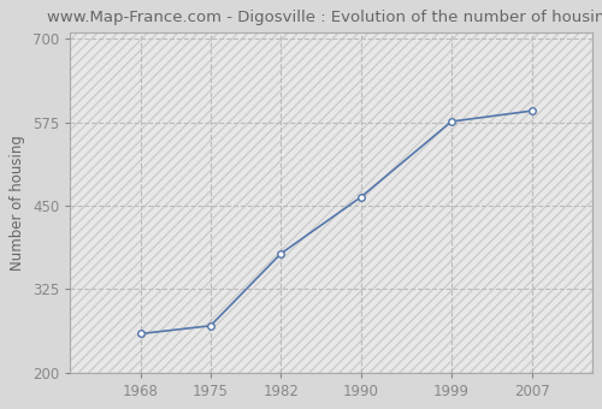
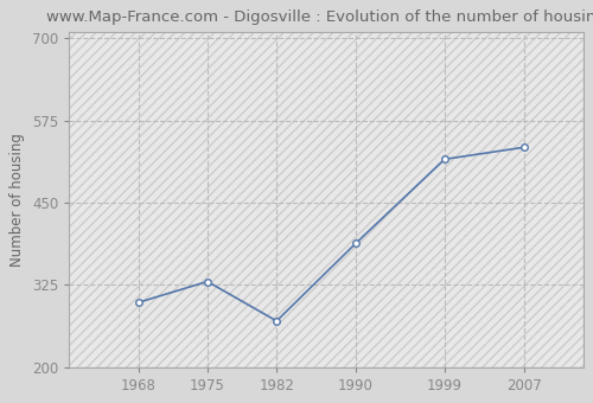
1968: 258 -> 298
1975: 270 -> 330
1982: 378 -> 270
1990: 463 -> 388
1999: 576 -> 516
2007: 592 -> 534
